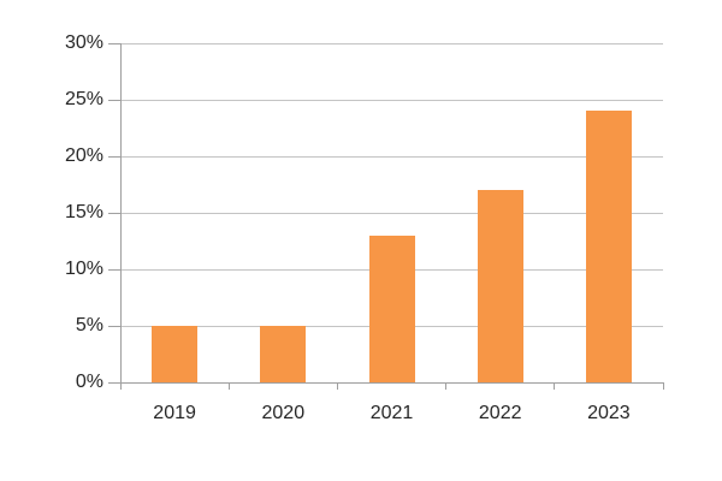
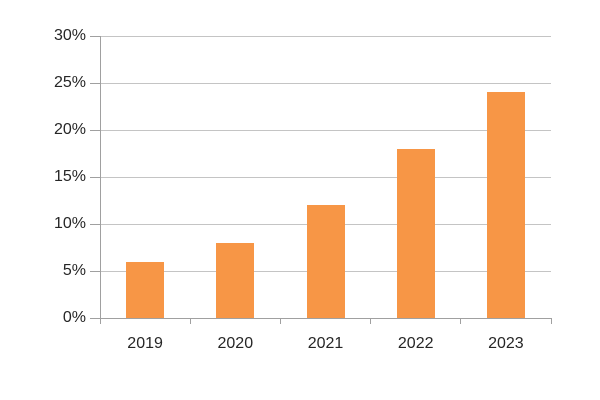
2019: 5% -> 6%
2020: 5% -> 8%
2021: 13% -> 12%
2022: 17% -> 18%
